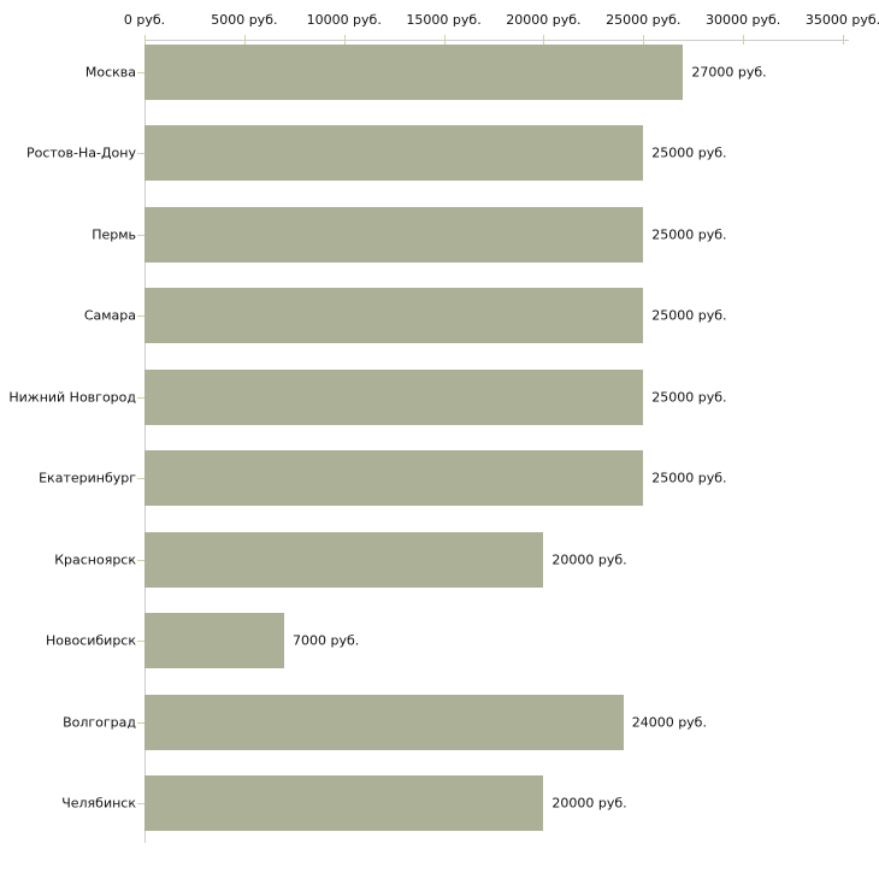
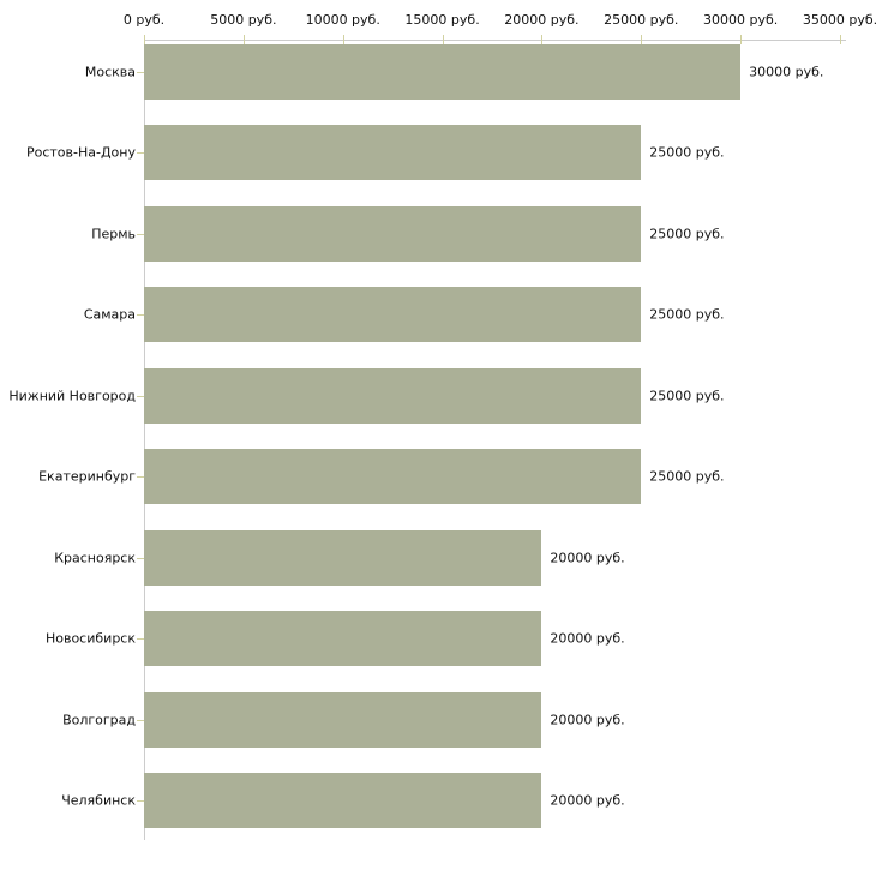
Москва: 27000 -> 30000
Новосибирск: 7000 -> 20000
Волгоград: 24000 -> 20000
